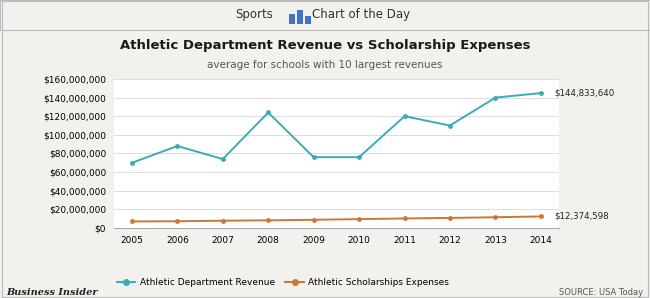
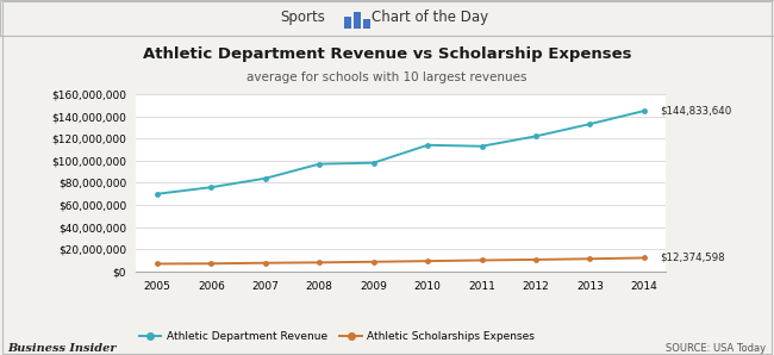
Athletic Department Revenue/2006: $88,000,000 -> $76,000,000
Athletic Department Revenue/2007: $74,000,000 -> $84,000,000
Athletic Department Revenue/2008: $124,000,000 -> $97,000,000
Athletic Department Revenue/2009: $76,000,000 -> $98,000,000
Athletic Department Revenue/2010: $76,000,000 -> $114,000,000
Athletic Department Revenue/2011: $120,000,000 -> $113,000,000
Athletic Department Revenue/2012: $110,000,000 -> $122,000,000
Athletic Department Revenue/2013: $140,000,000 -> $133,000,000
